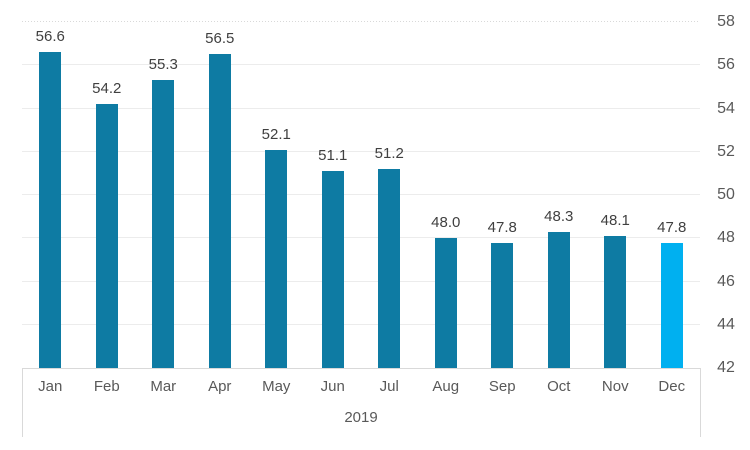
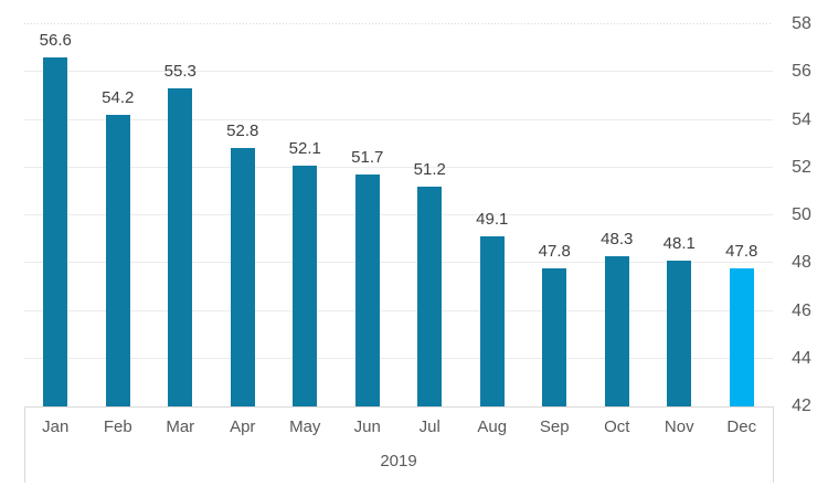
Apr: 56.5 -> 52.8
Jun: 51.1 -> 51.7
Aug: 48.0 -> 49.1
